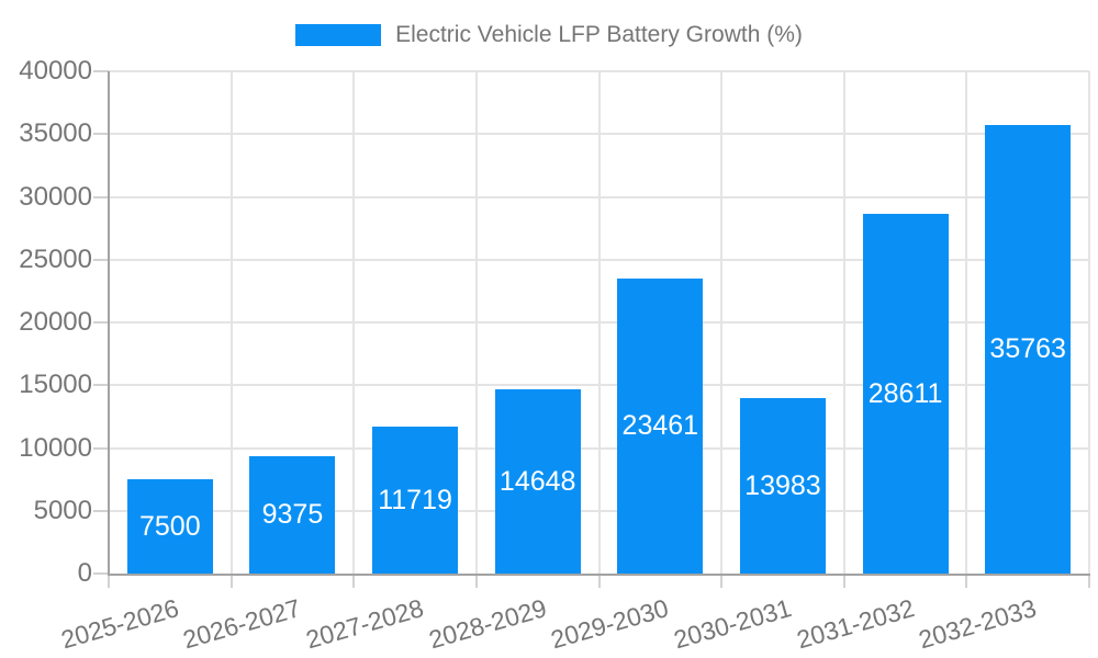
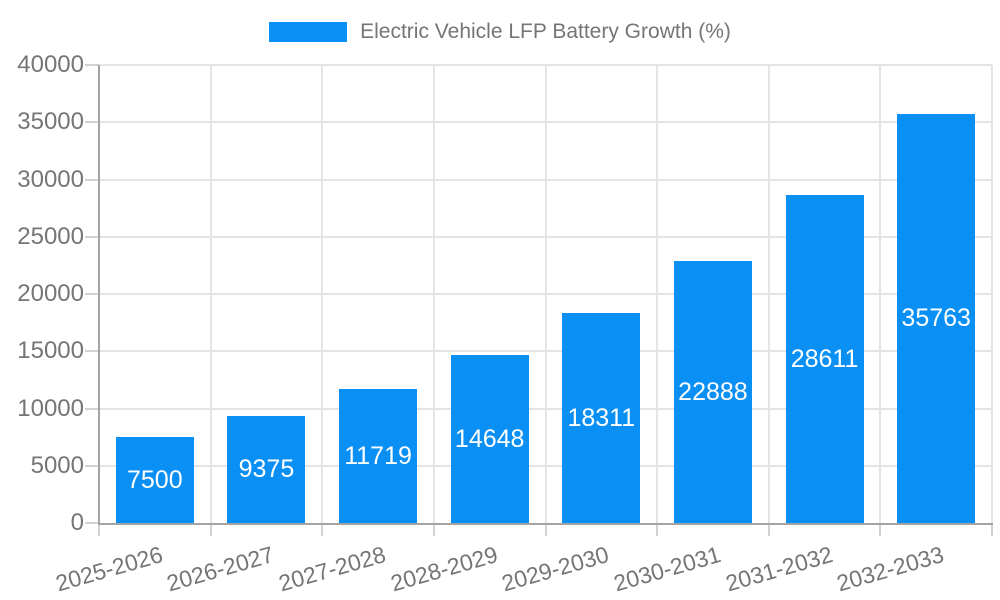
2029-2030: 23461 -> 18311
2030-2031: 13983 -> 22888
